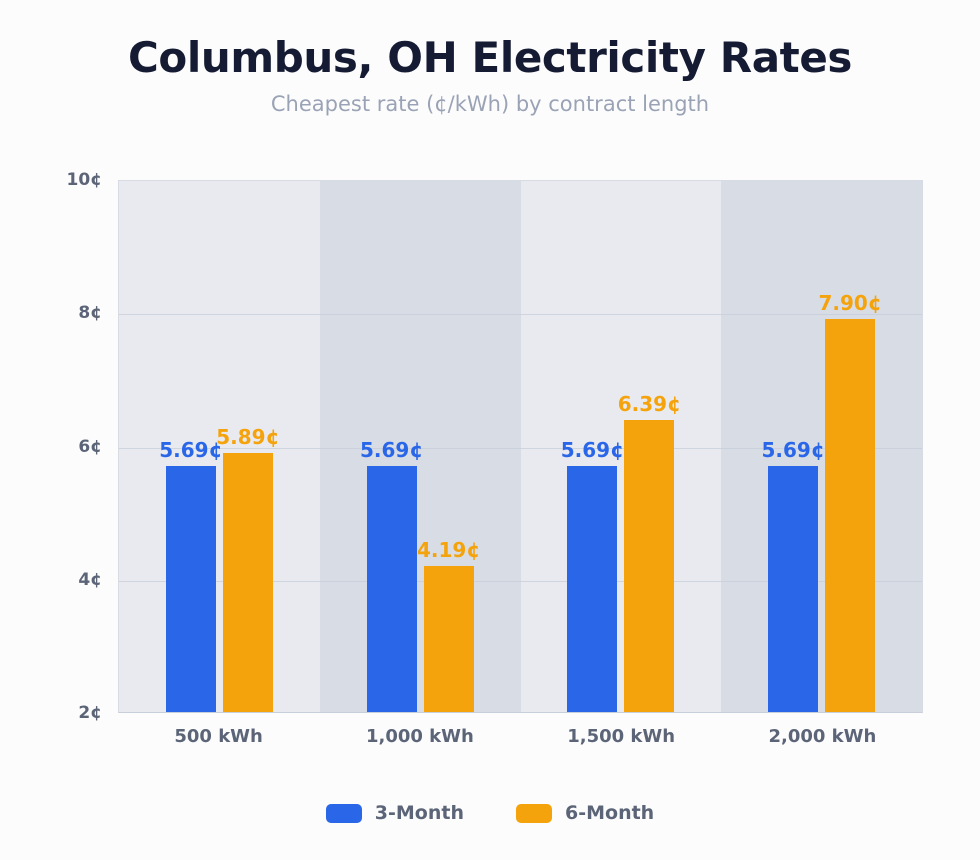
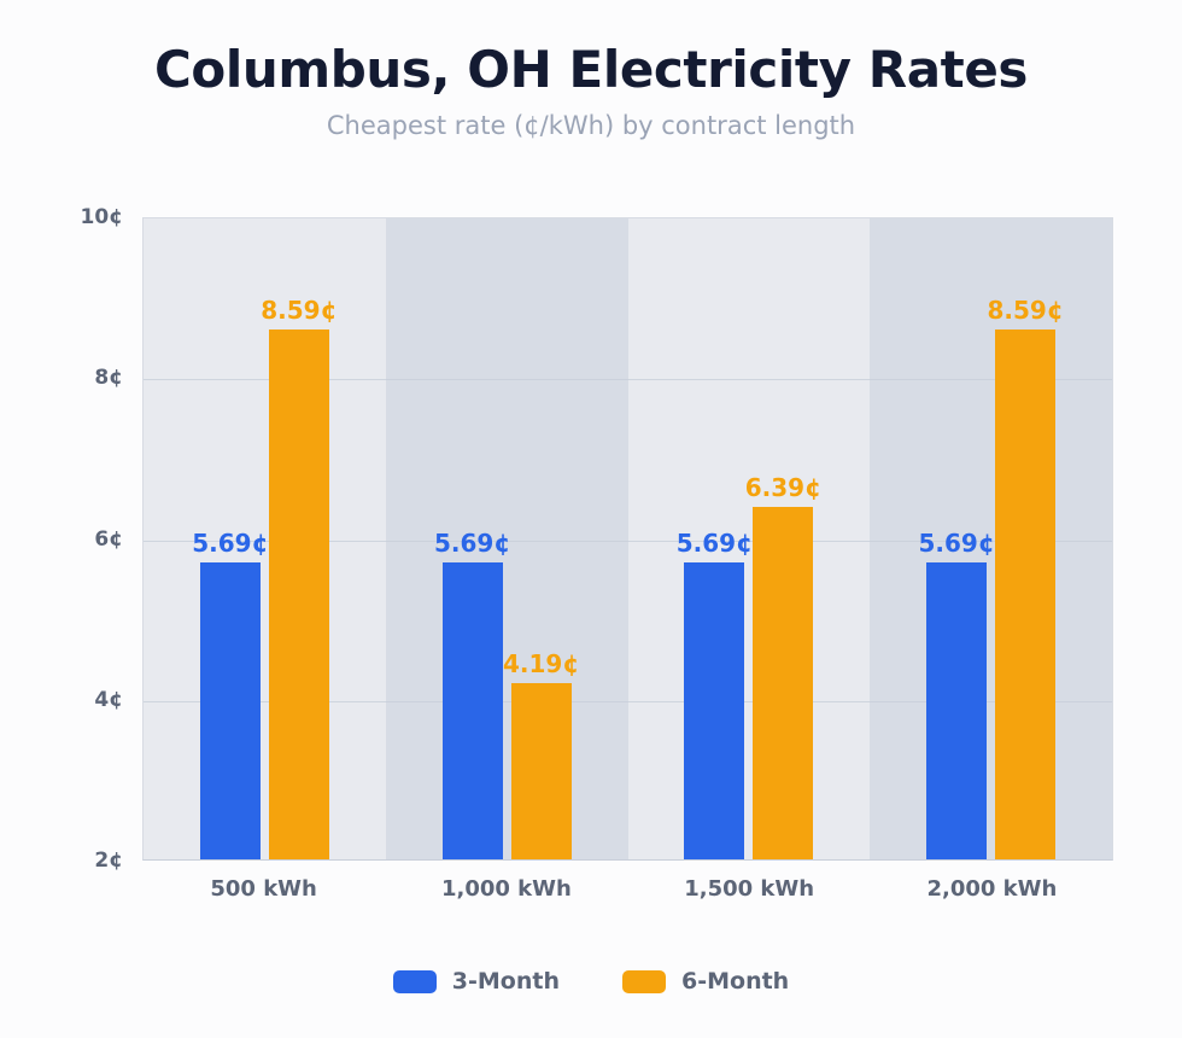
6-Month/500 kWh: 5.89 -> 8.59
6-Month/2,000 kWh: 7.90 -> 8.59
